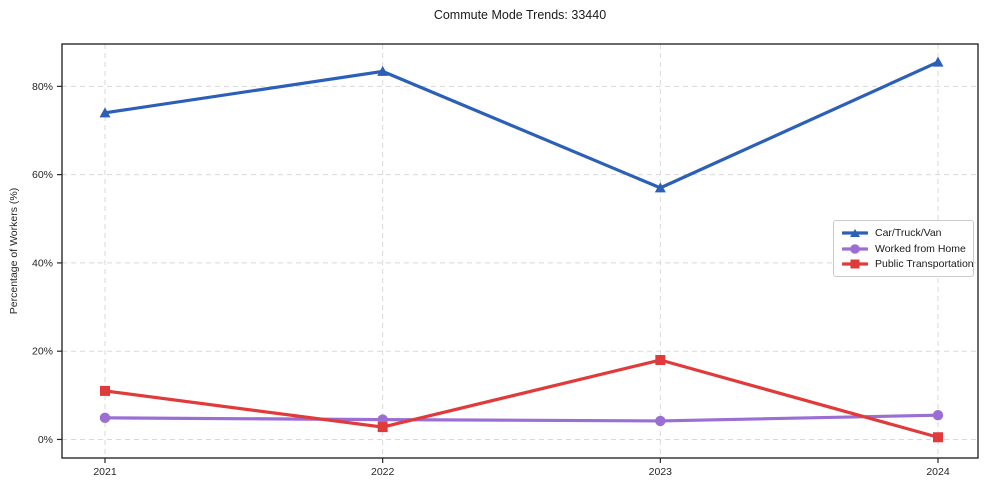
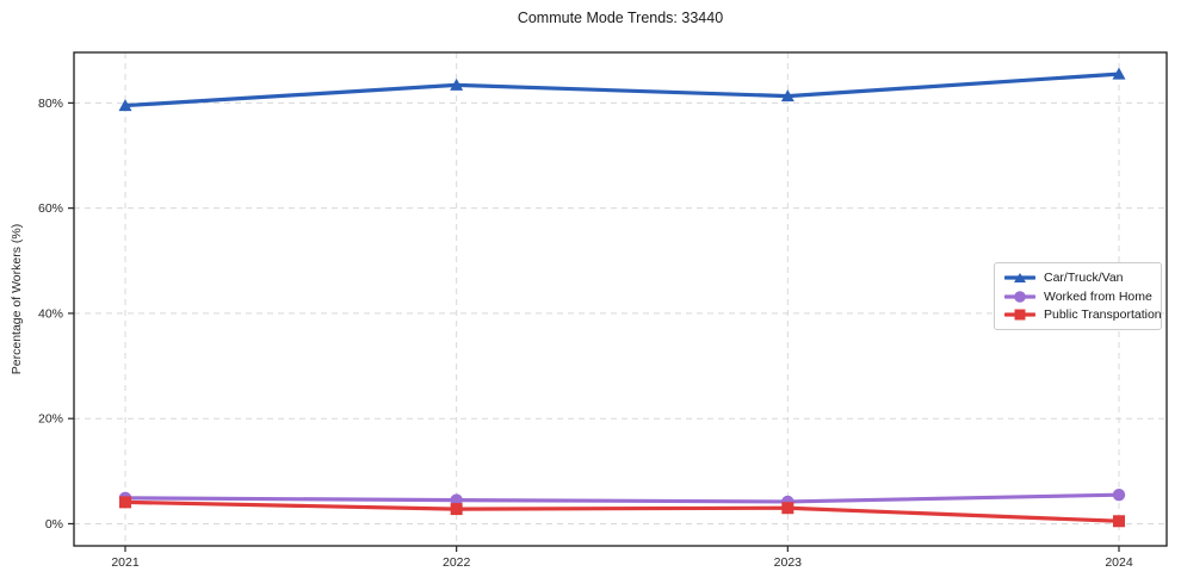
Car/Truck/Van/2021: 74% -> 80%
Public Transportation/2021: 11% -> 4%
Car/Truck/Van/2023: 57% -> 81%
Public Transportation/2023: 18% -> 3%
